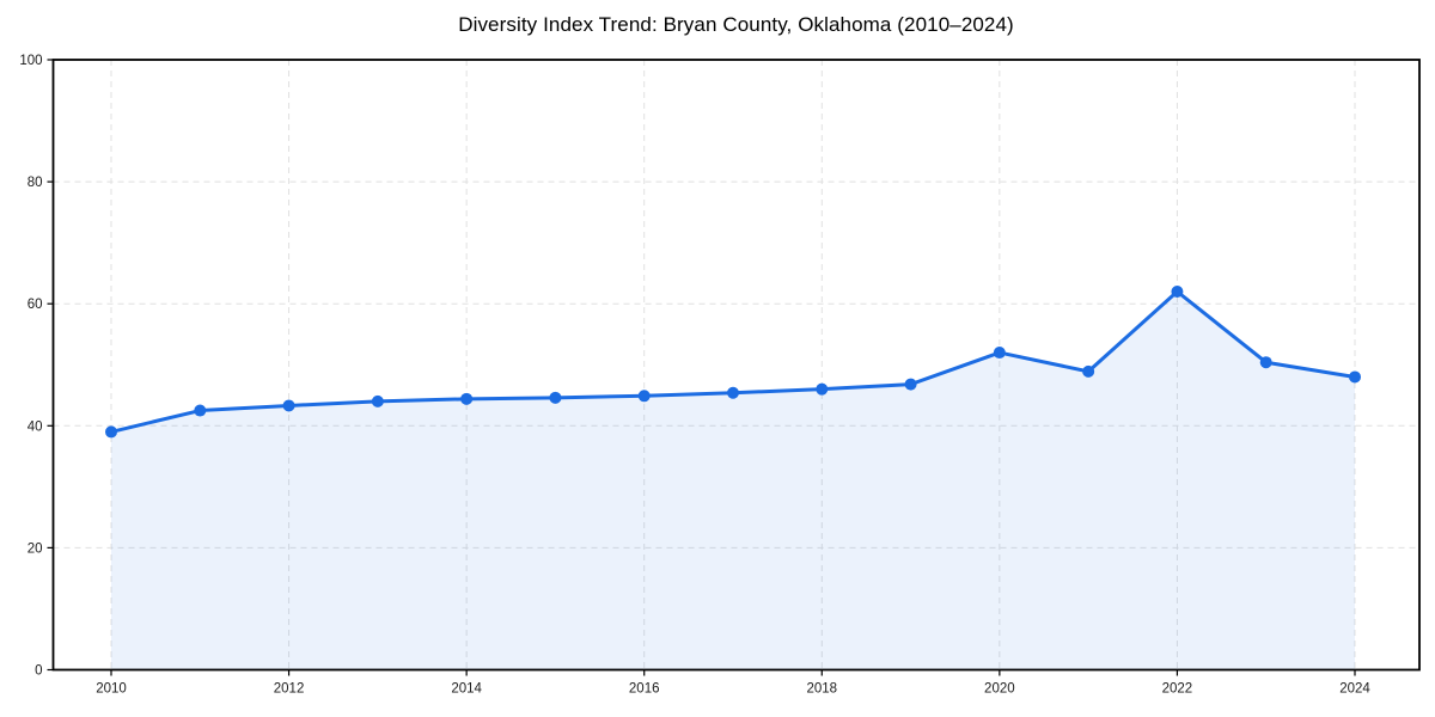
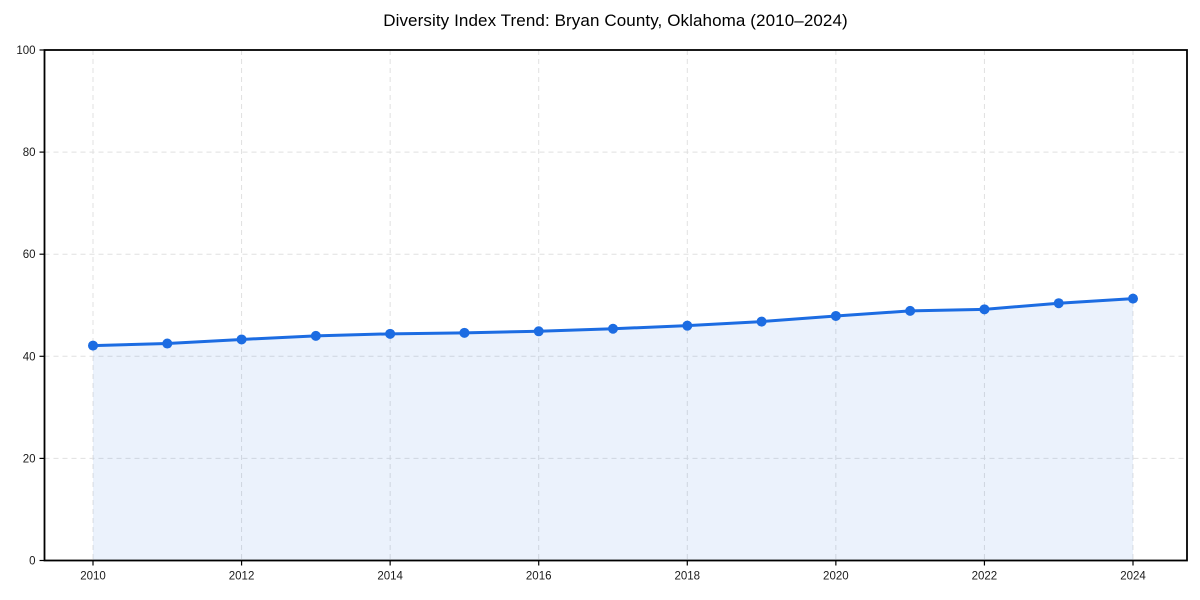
2010: 39 -> 42
2020: 52 -> 48
2022: 62 -> 49
2024: 48 -> 51
